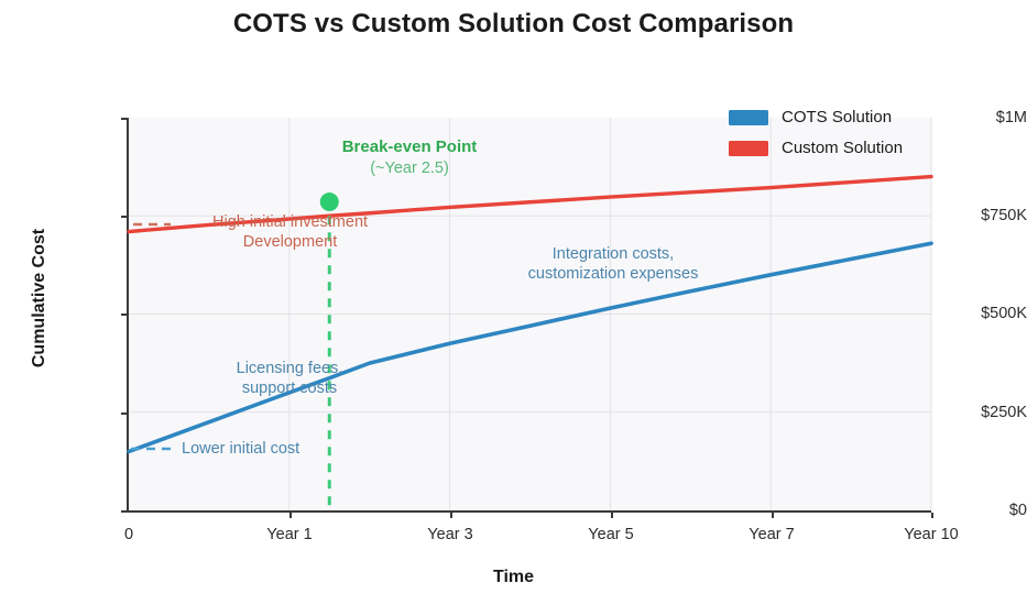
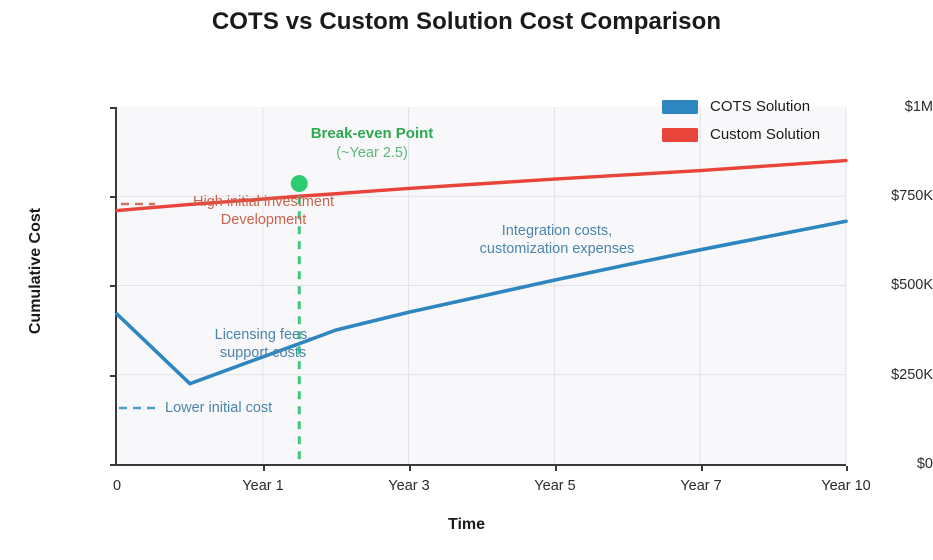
COTS Solution/0: $150K -> $420K
